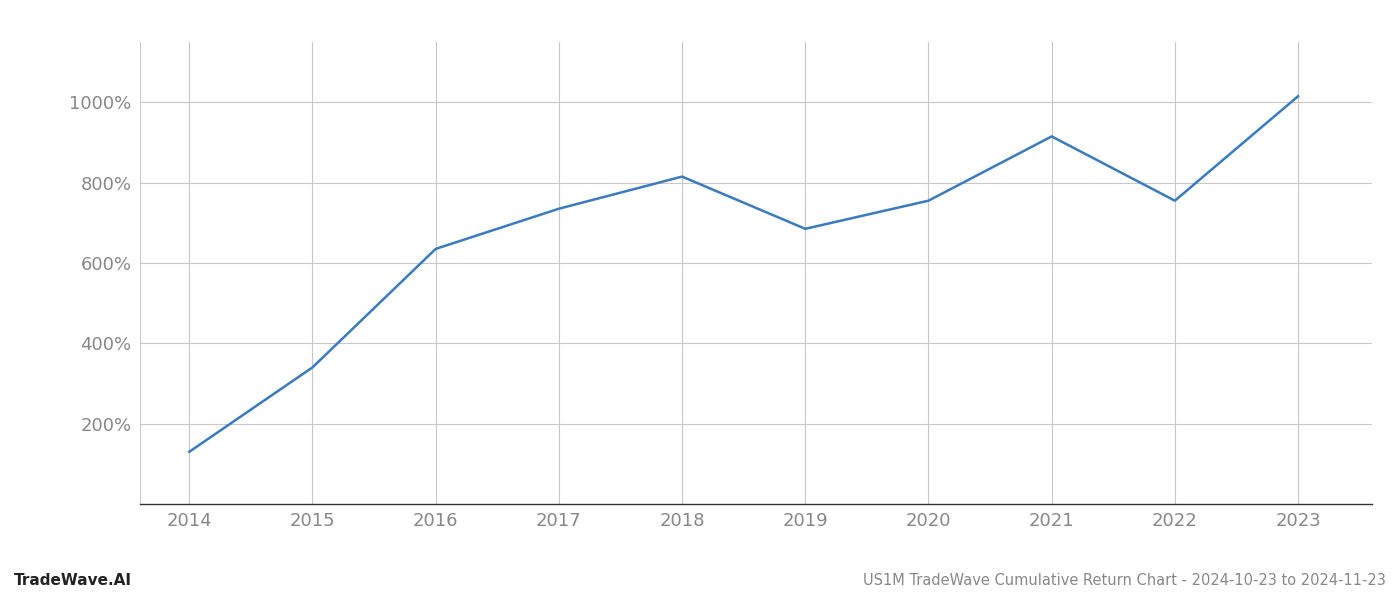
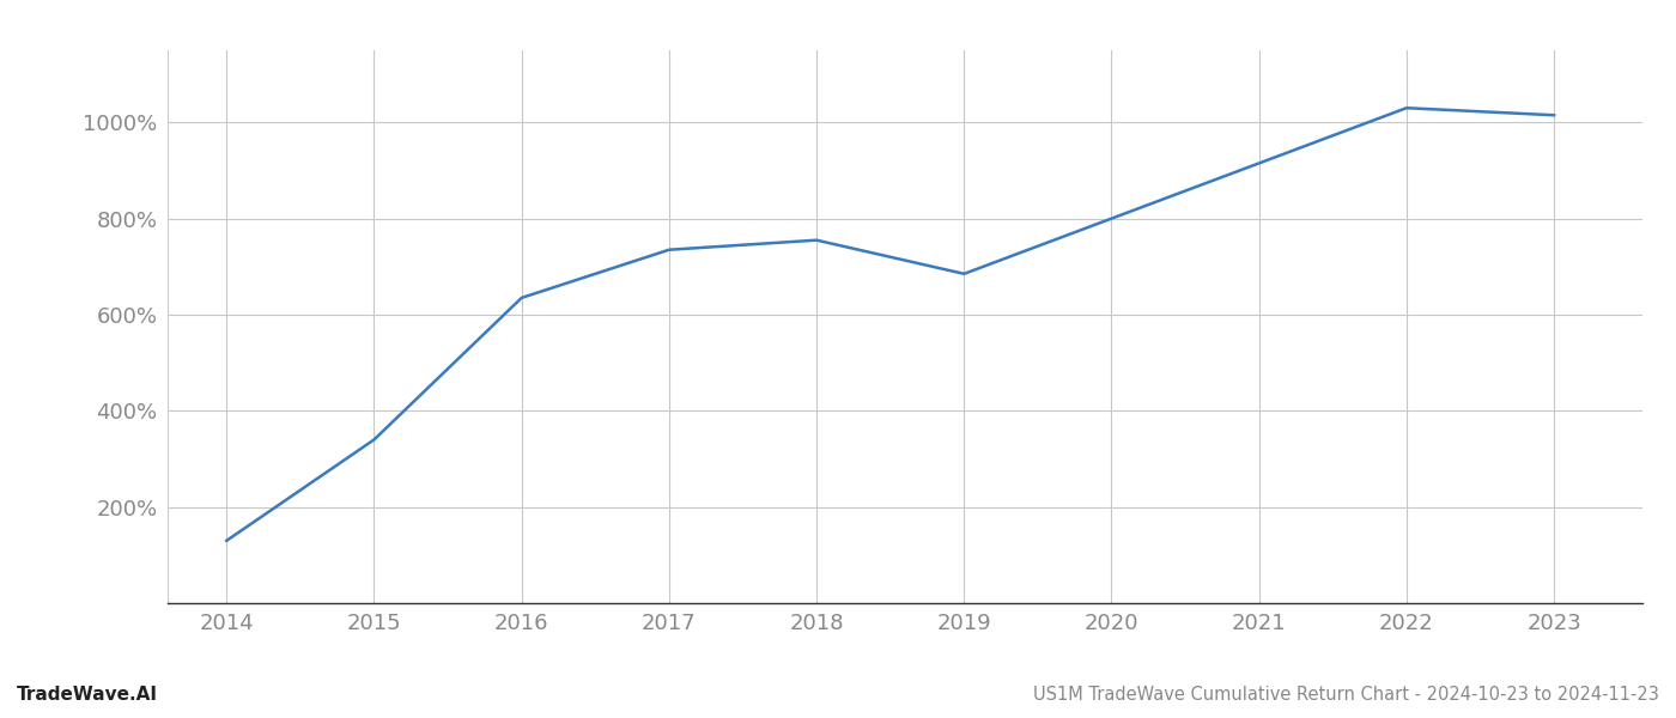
2018: 815% -> 755%
2020: 755% -> 800%
2022: 755% -> 1030%
